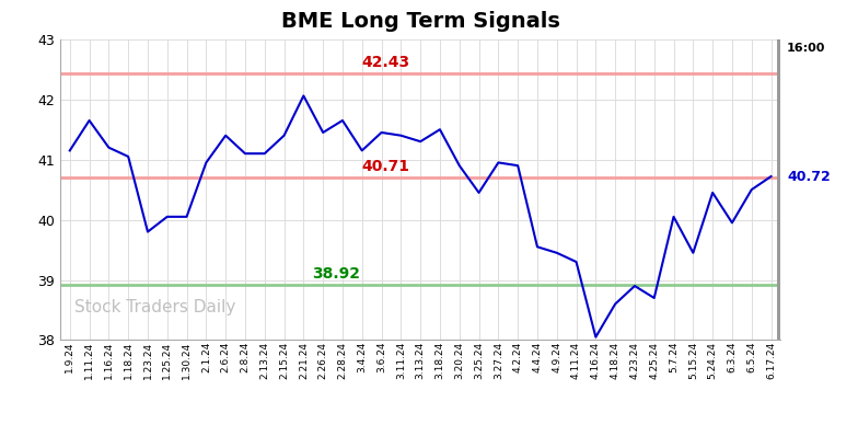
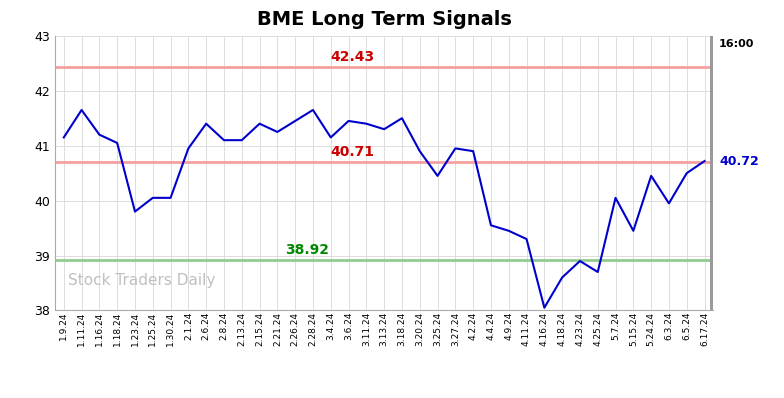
2.21.24: 42.06 -> 41.25
